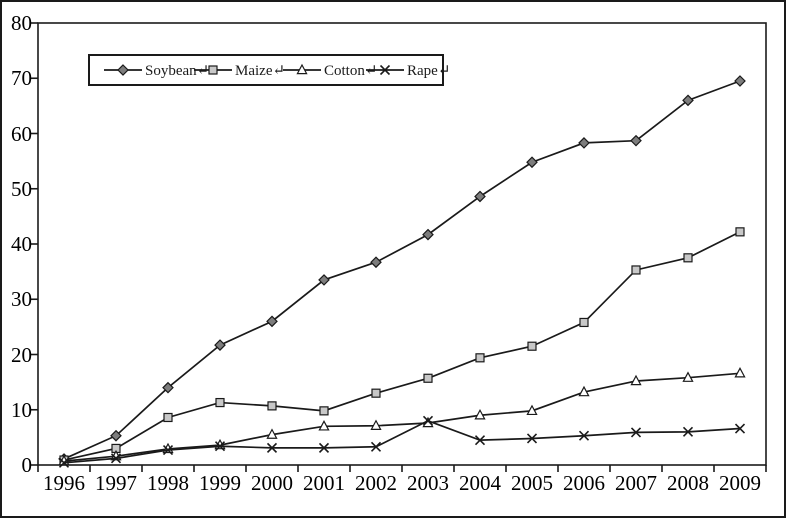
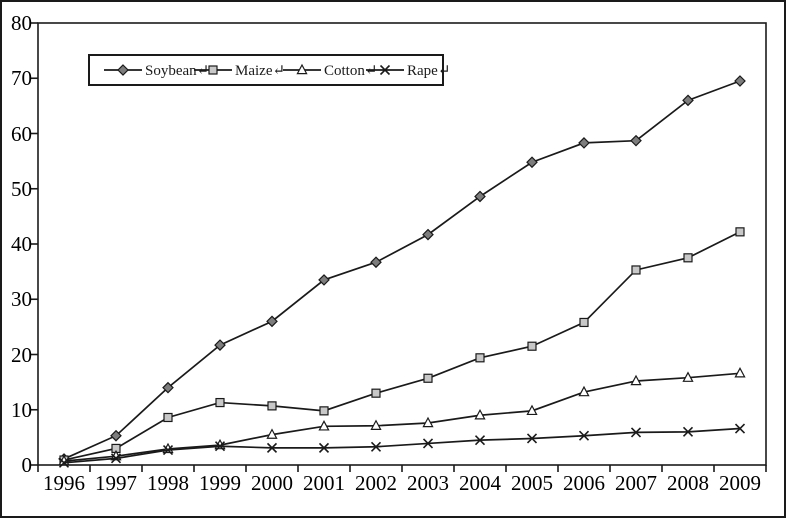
Rape↵/2003: 8 -> 4
